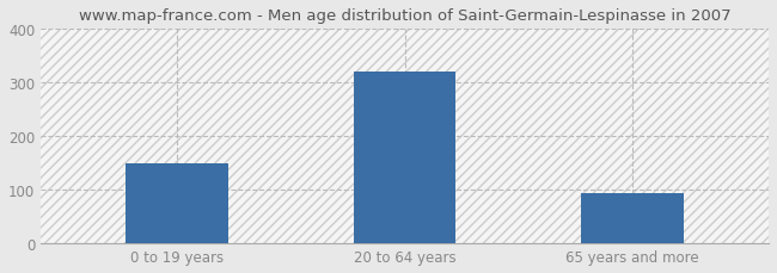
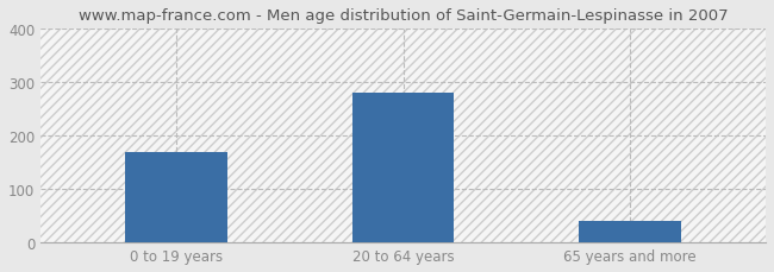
0 to 19 years: 150 -> 170
20 to 64 years: 320 -> 280
65 years and more: 93 -> 40
